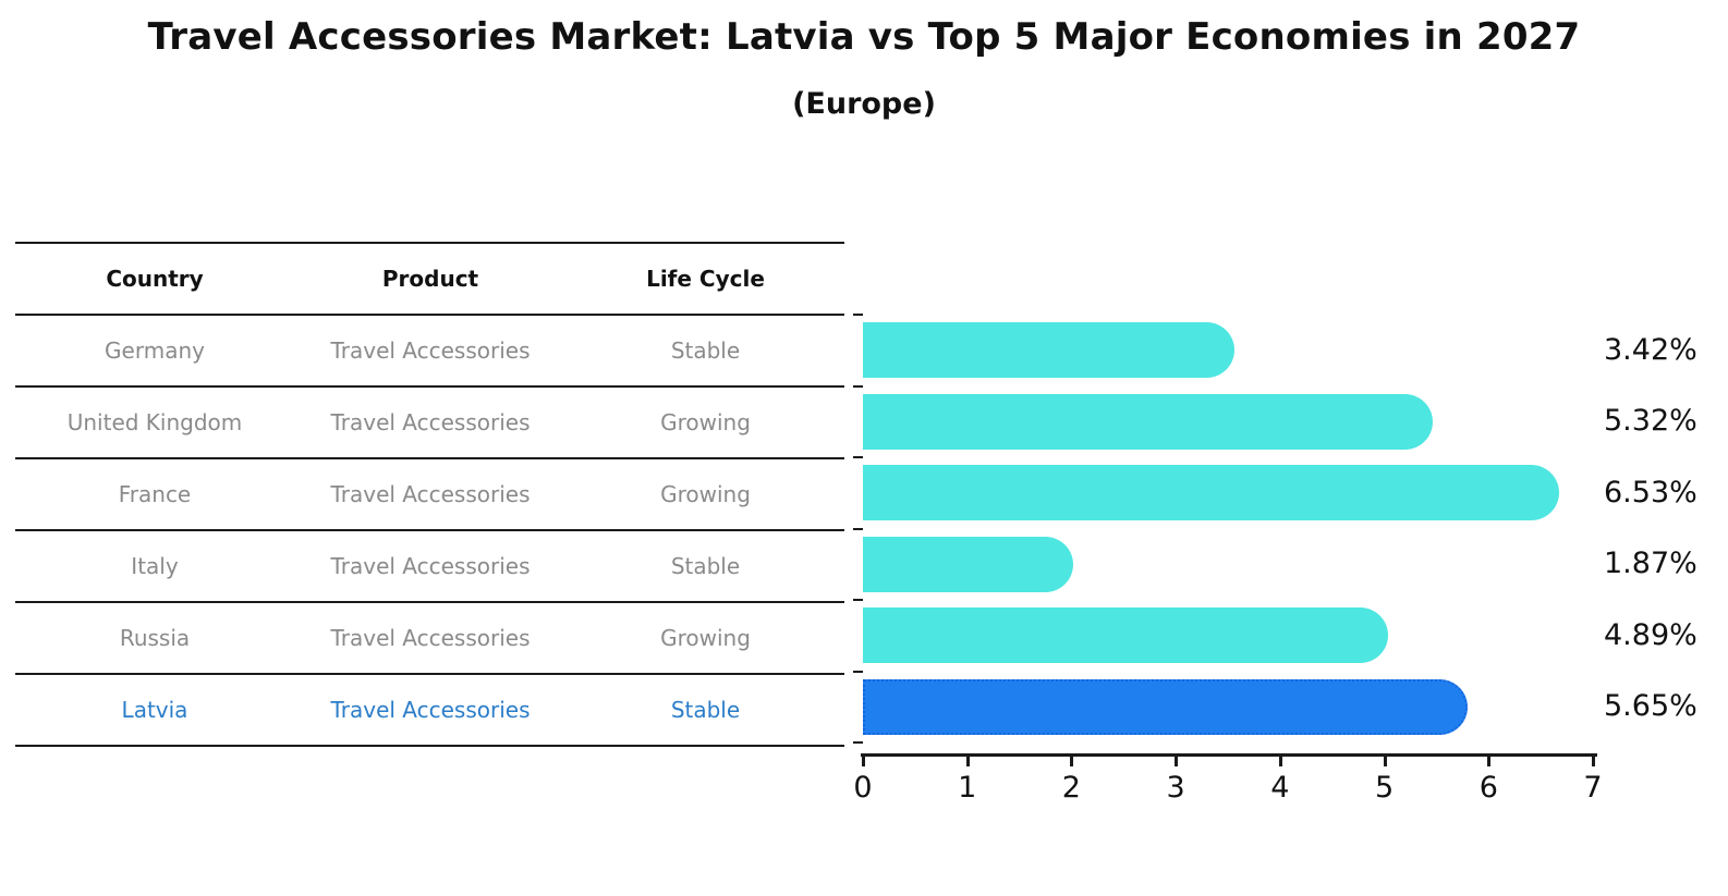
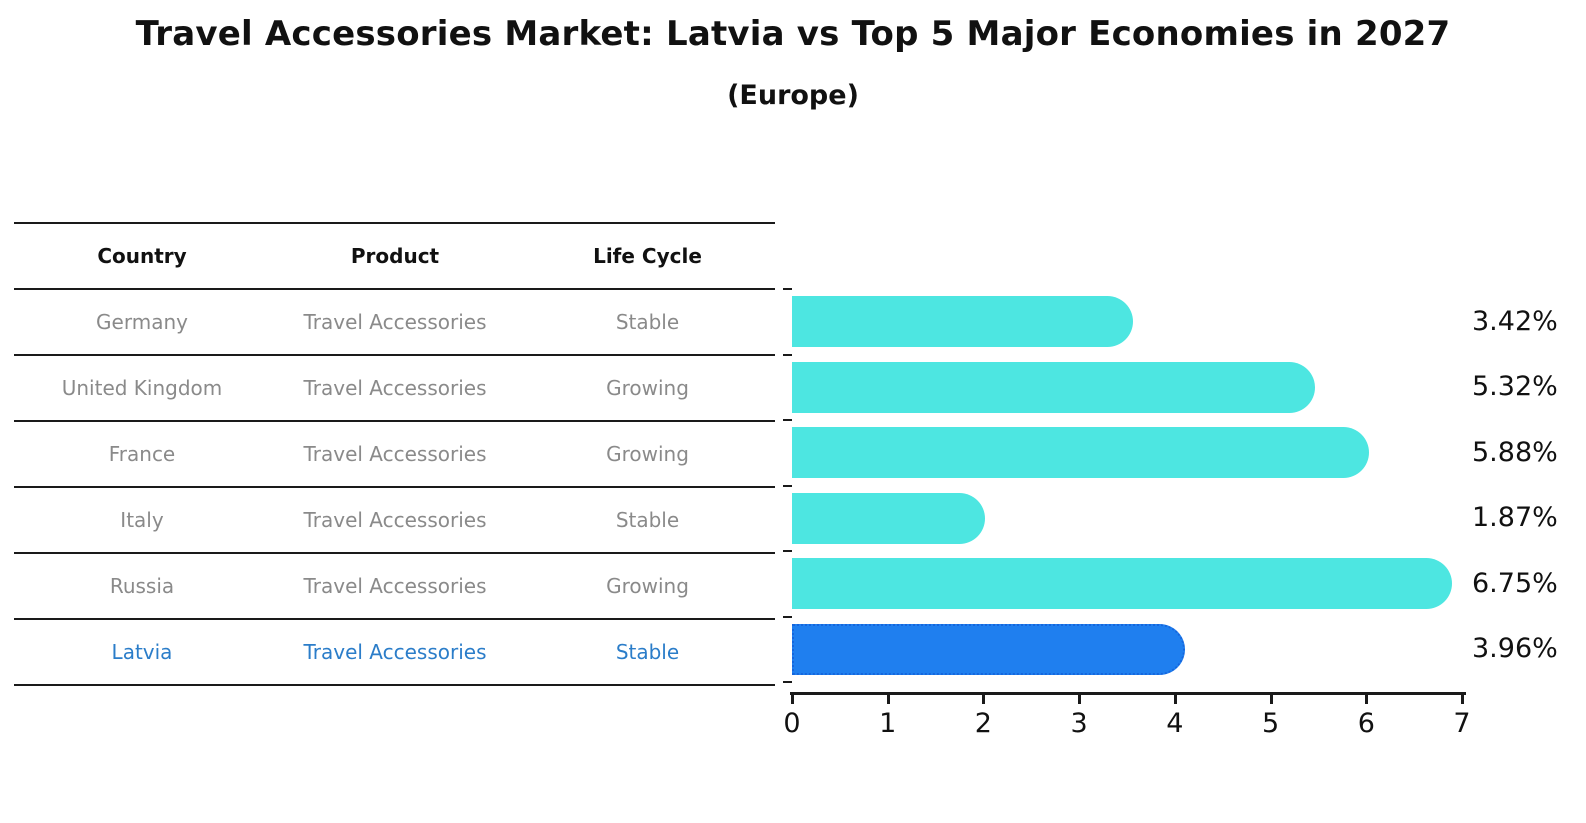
France: 6.53% -> 5.88%
Russia: 4.89% -> 6.75%
Latvia: 5.65% -> 3.96%
